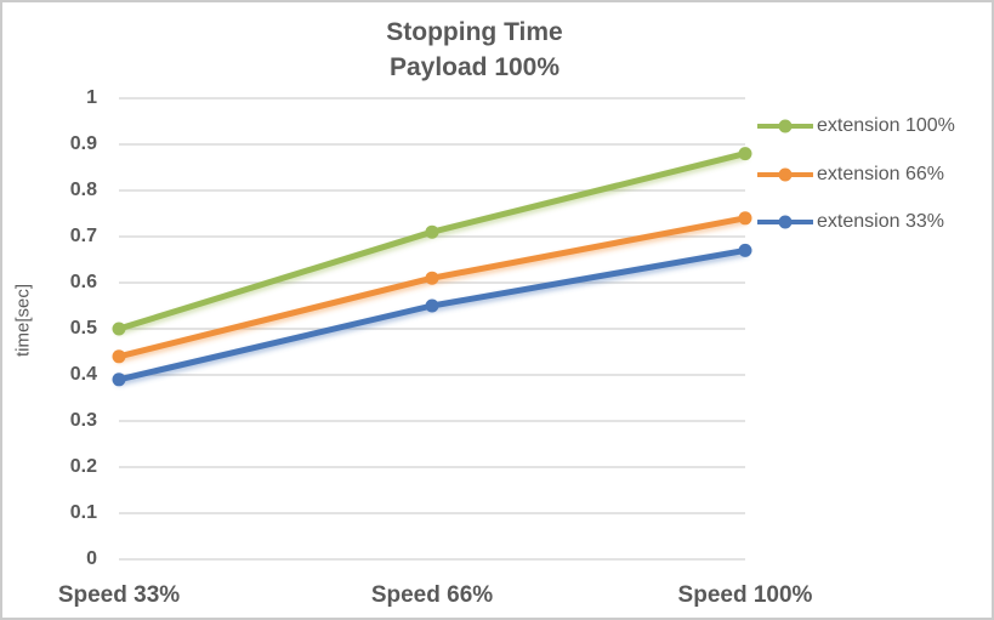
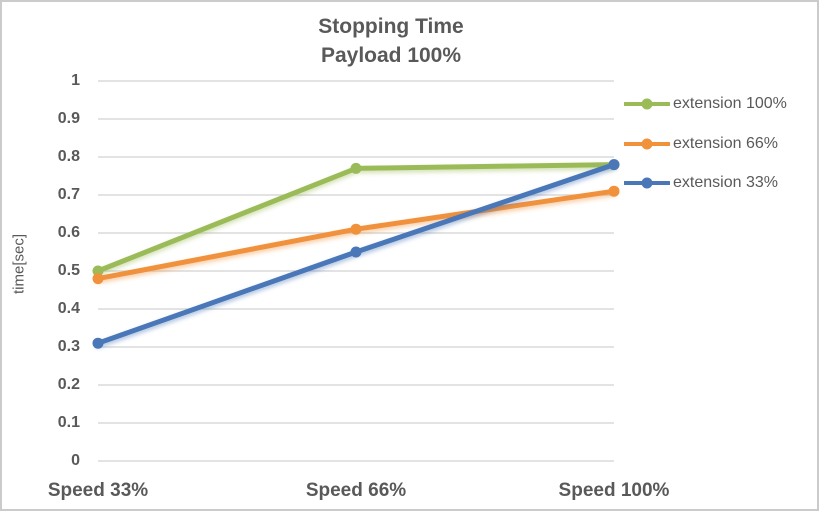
extension 66%/Speed 33%: 0.44 -> 0.48
extension 33%/Speed 33%: 0.39 -> 0.31
extension 100%/Speed 66%: 0.71 -> 0.77
extension 100%/Speed 100%: 0.88 -> 0.78
extension 66%/Speed 100%: 0.74 -> 0.71
extension 33%/Speed 100%: 0.67 -> 0.78
